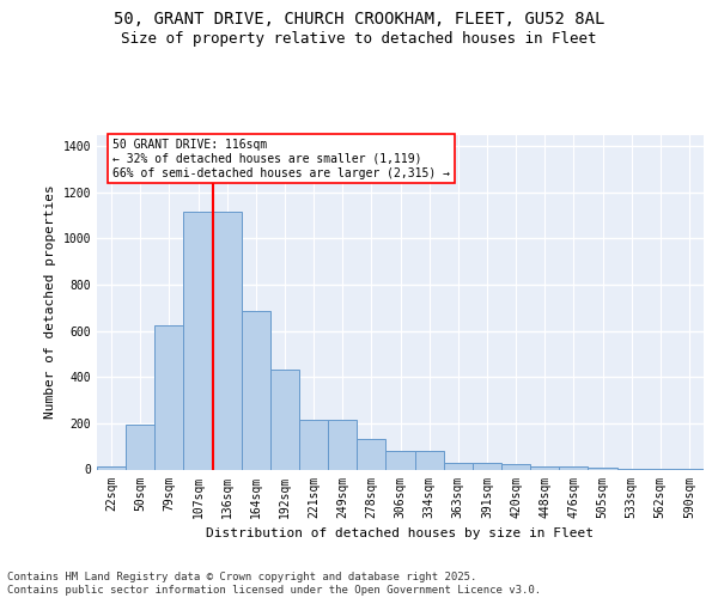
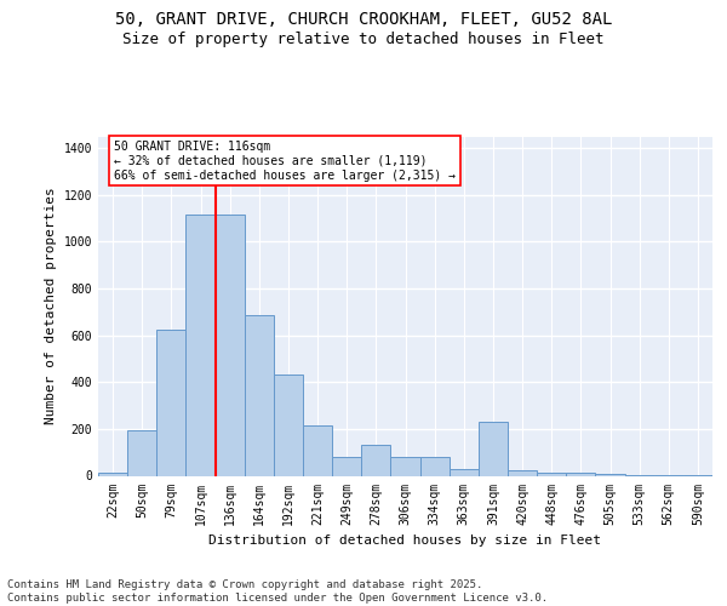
249sqm: 220 -> 80
391sqm: 30 -> 230
